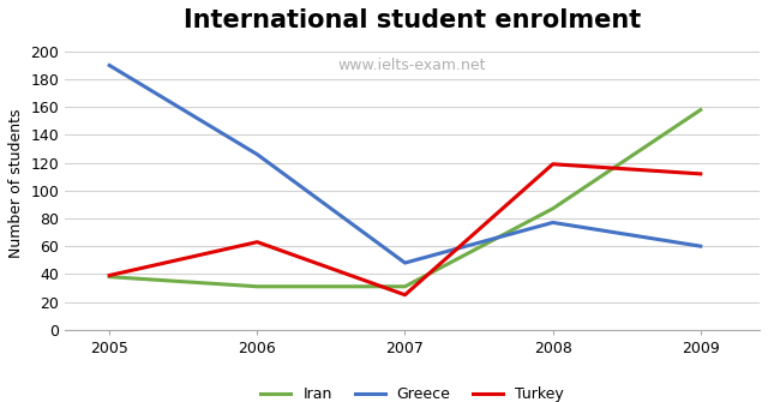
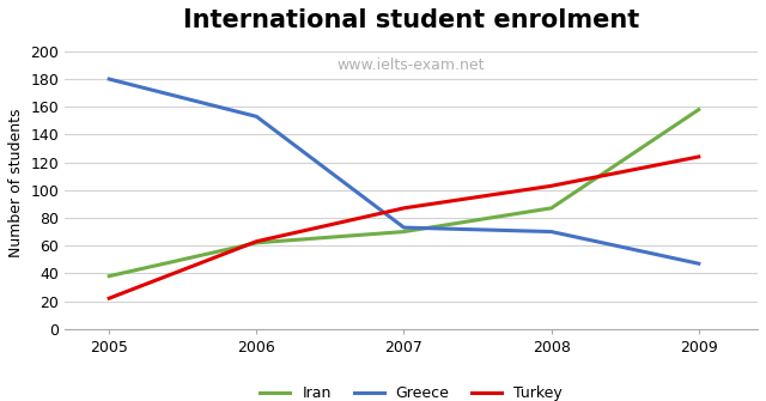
Greece/2005: 190 -> 180
Turkey/2005: 39 -> 22
Iran/2006: 31 -> 62
Greece/2006: 126 -> 153
Iran/2007: 31 -> 70
Greece/2007: 48 -> 73
Turkey/2007: 25 -> 87
Greece/2008: 77 -> 70
Turkey/2008: 119 -> 103
Greece/2009: 60 -> 47
Turkey/2009: 112 -> 124
